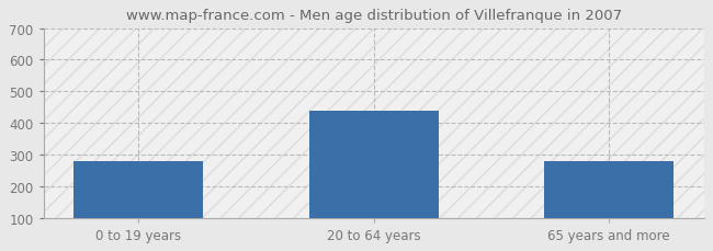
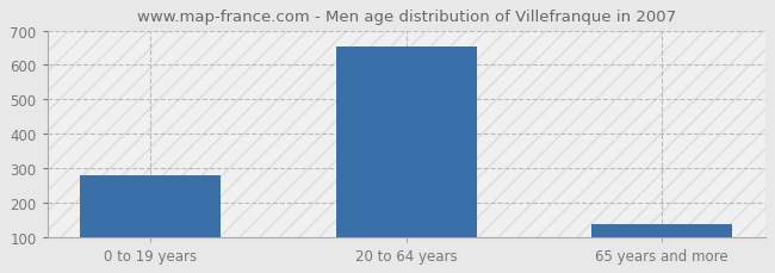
20 to 64 years: 440 -> 655
65 years and more: 280 -> 138
